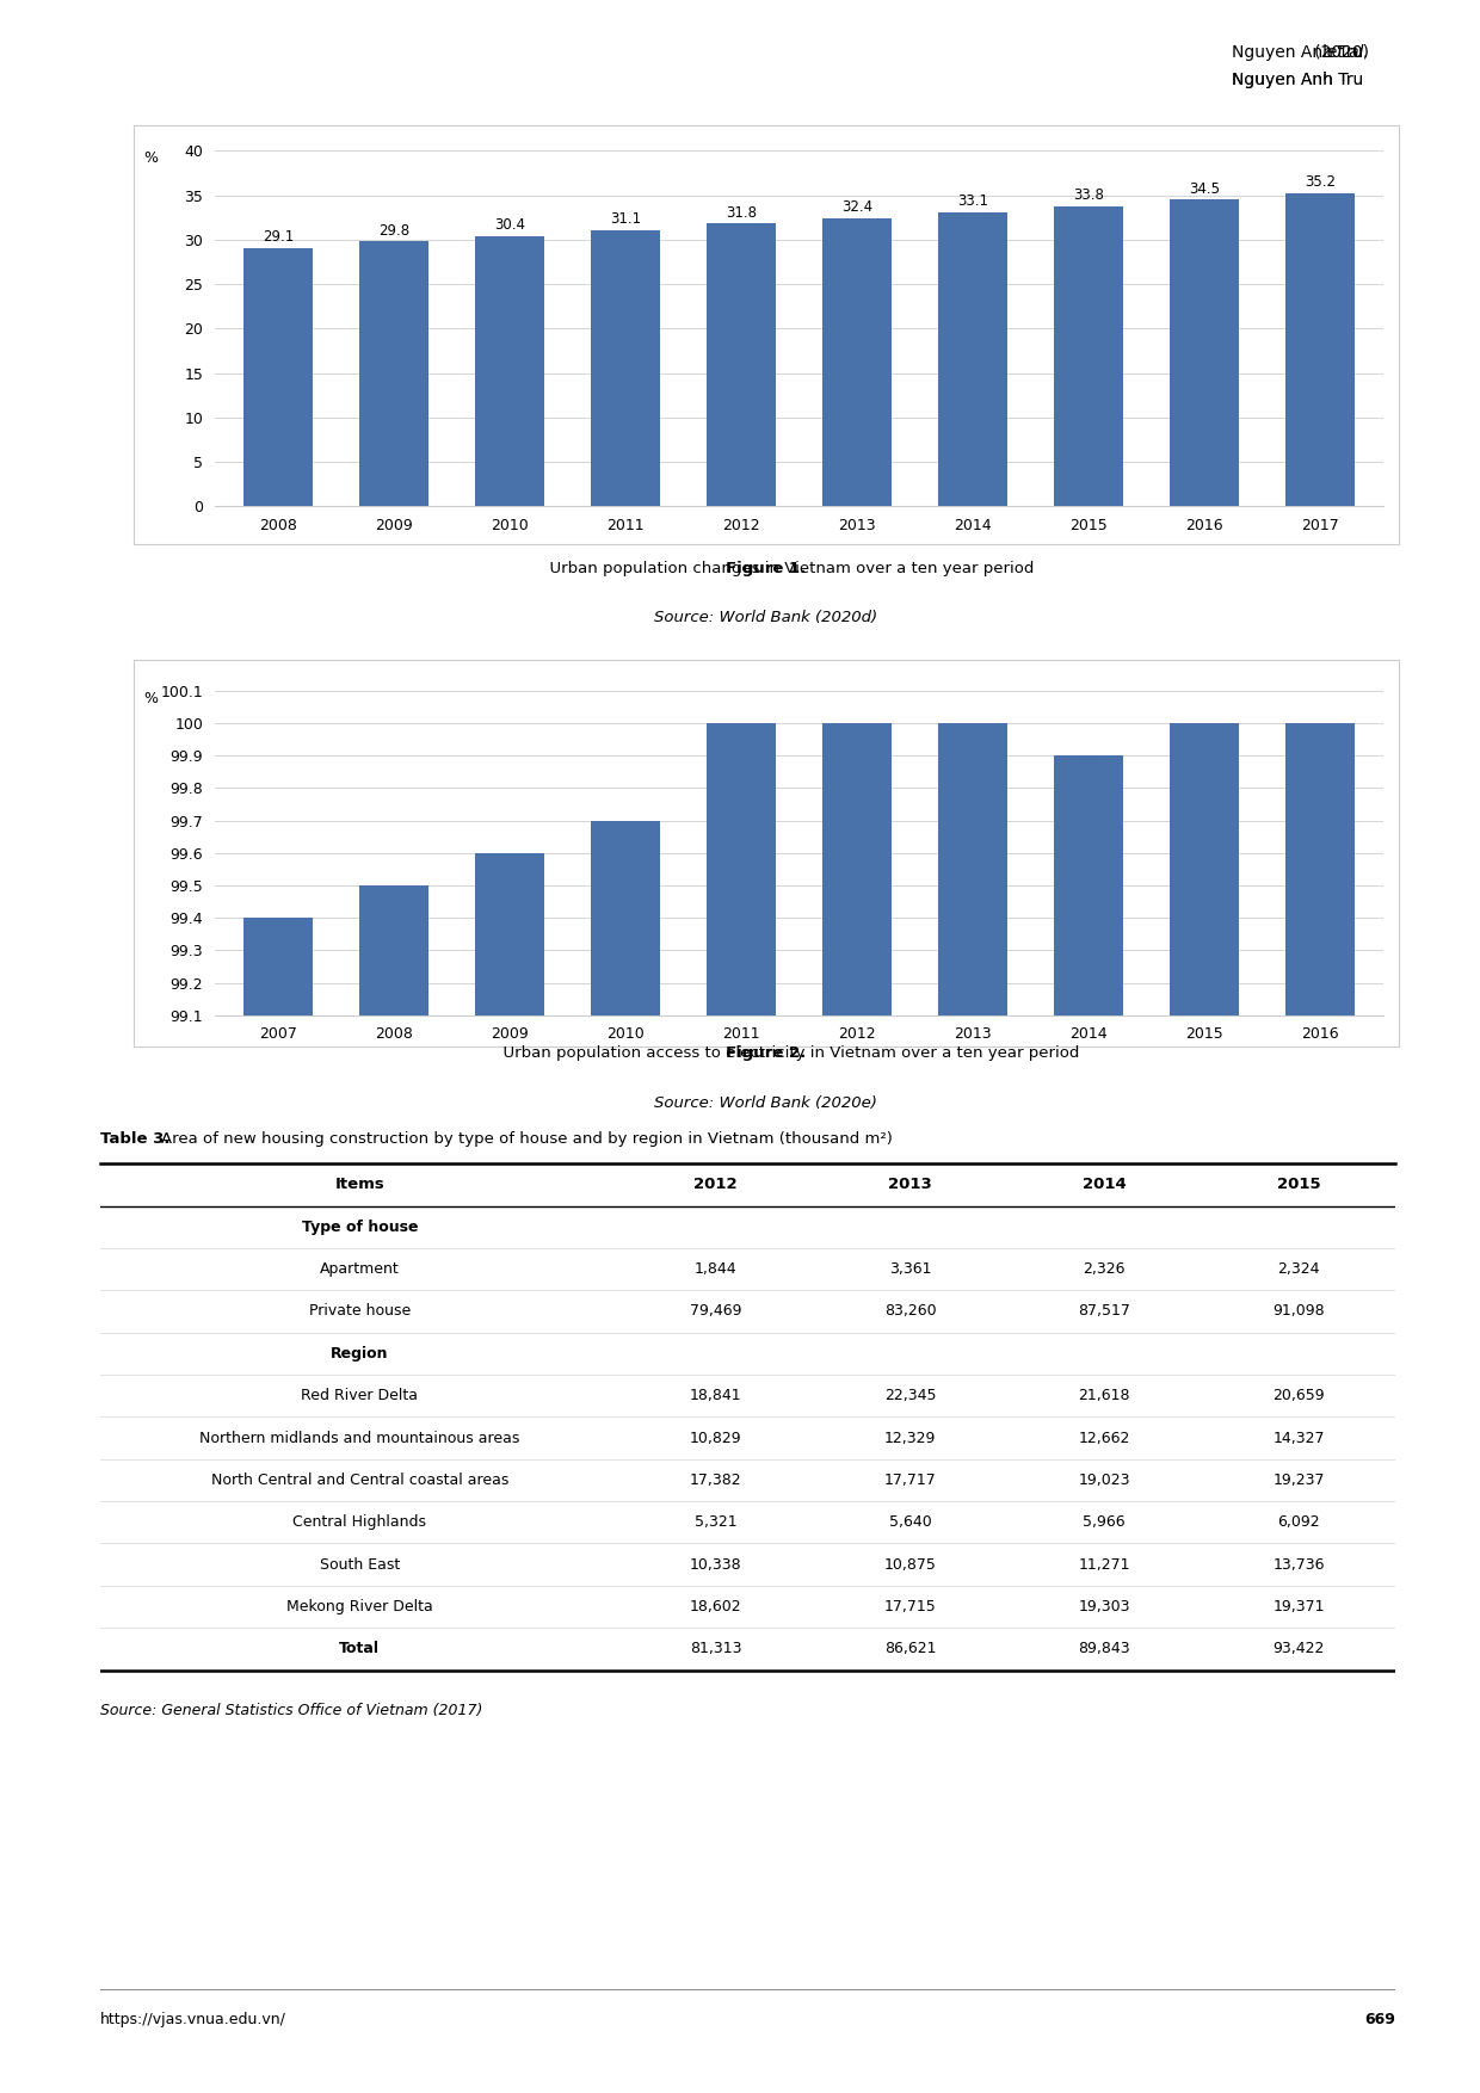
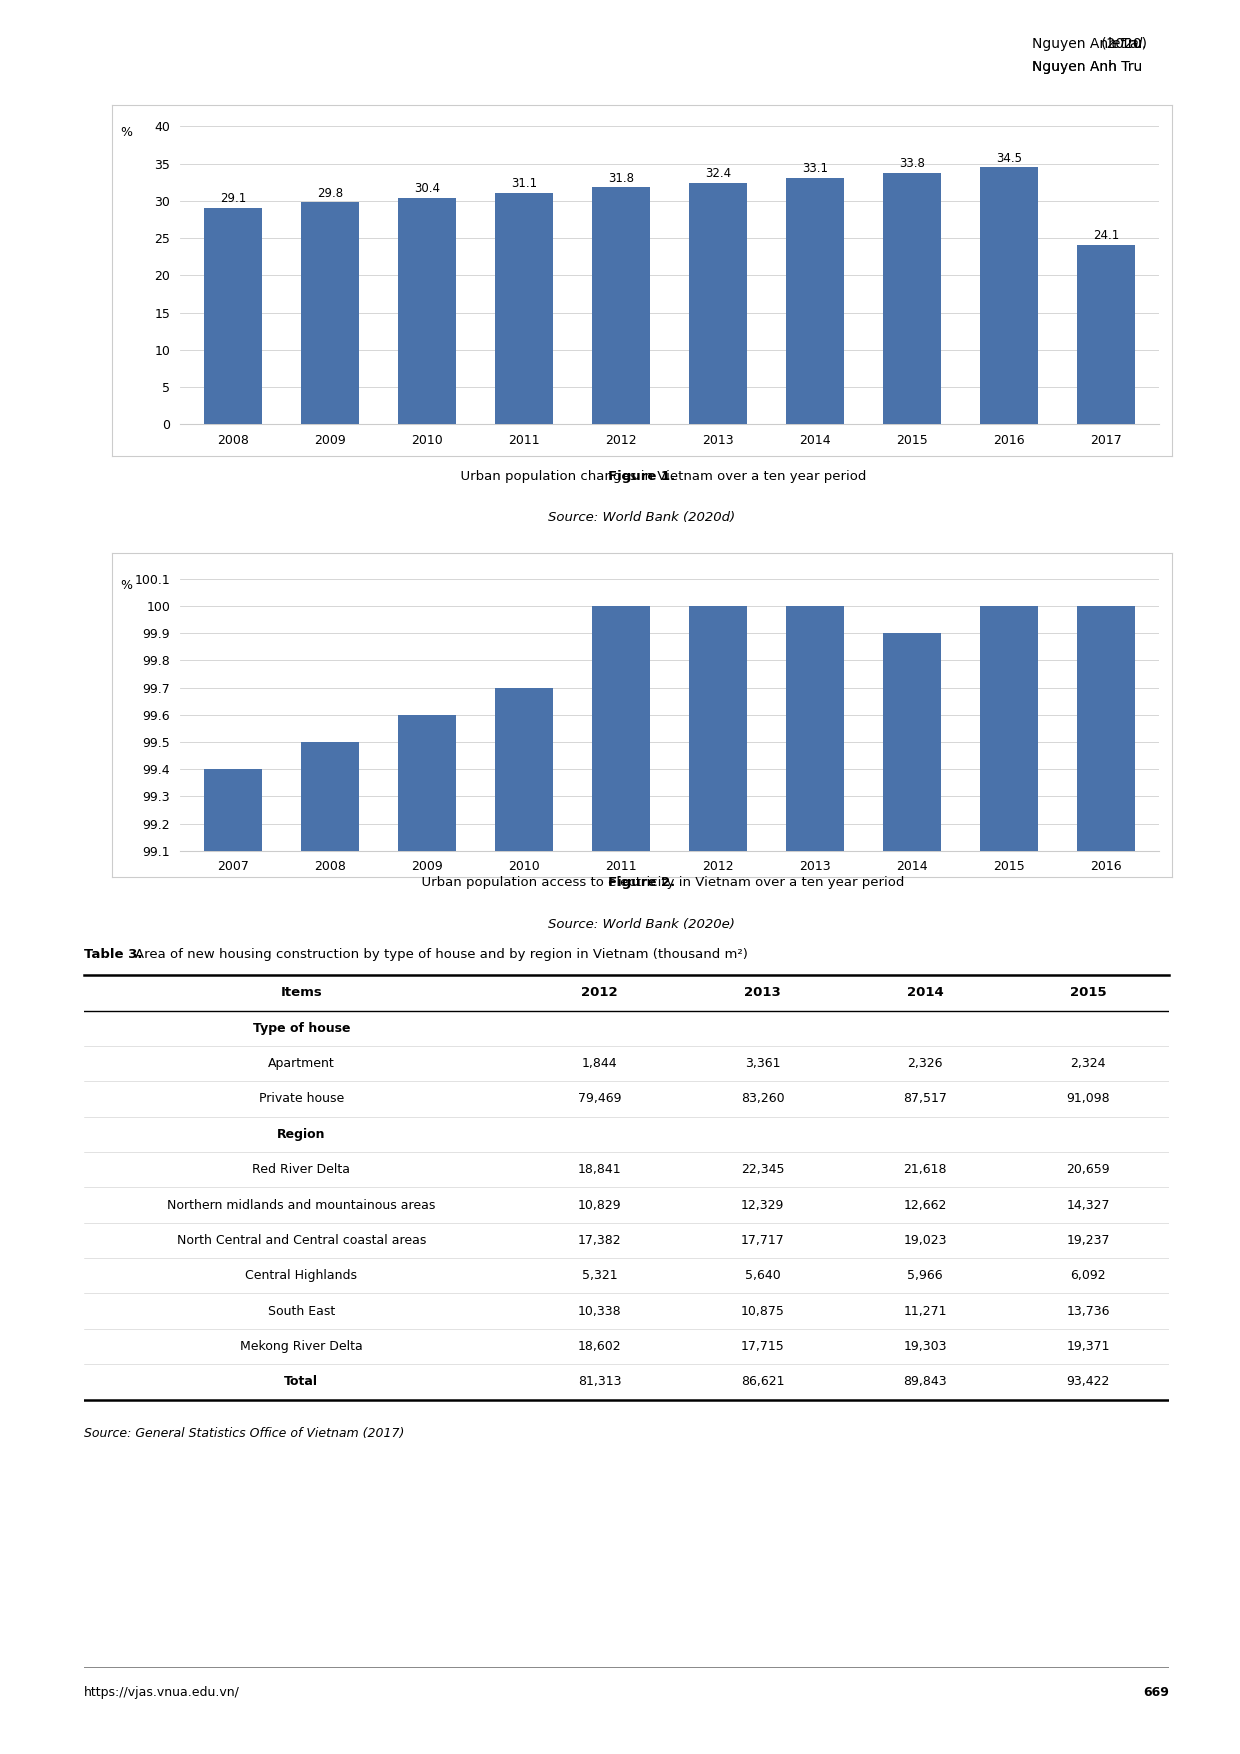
2017: 35.2 -> 24.1
